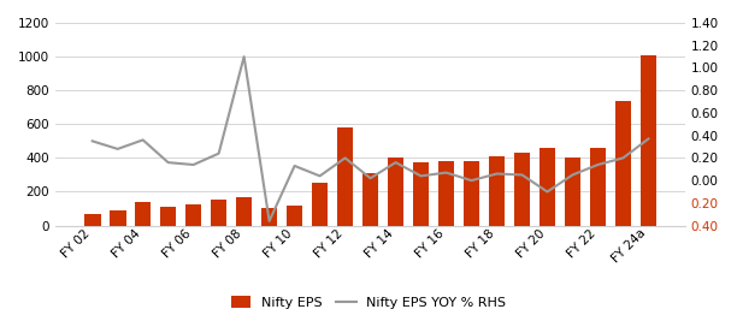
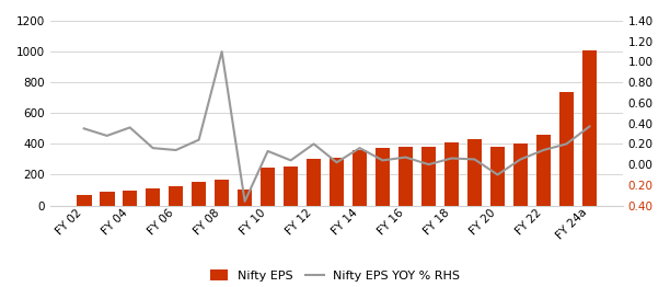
Nifty EPS/FY 04: 140 -> 100
Nifty EPS/FY 10: 120 -> 240
Nifty EPS/FY 12: 580 -> 300
Nifty EPS/FY 14: 400 -> 360
Nifty EPS/FY 20: 460 -> 380
